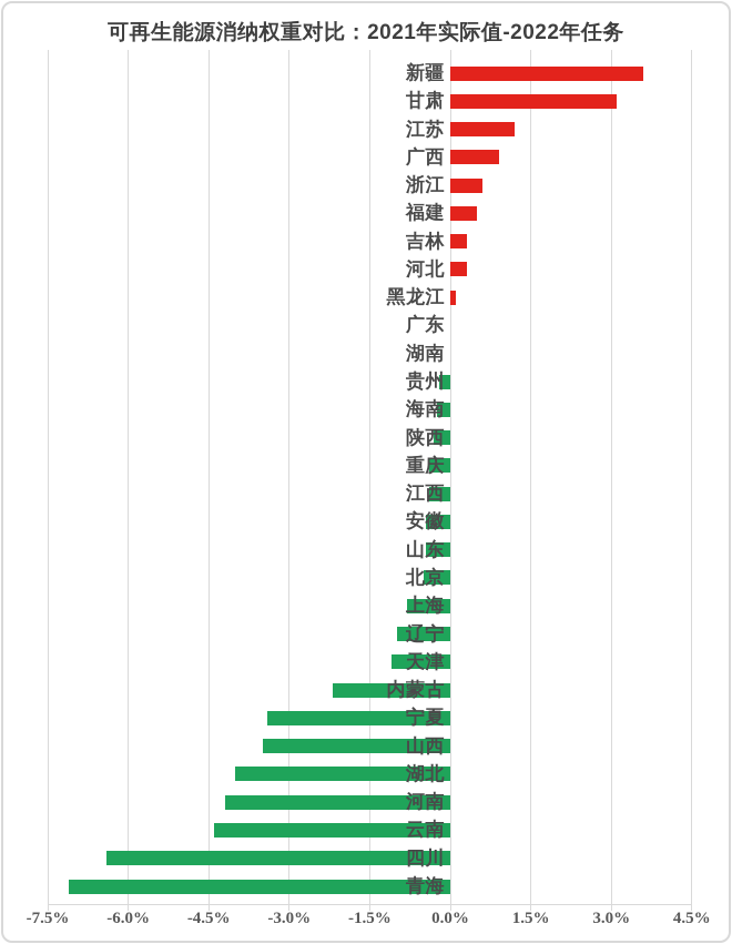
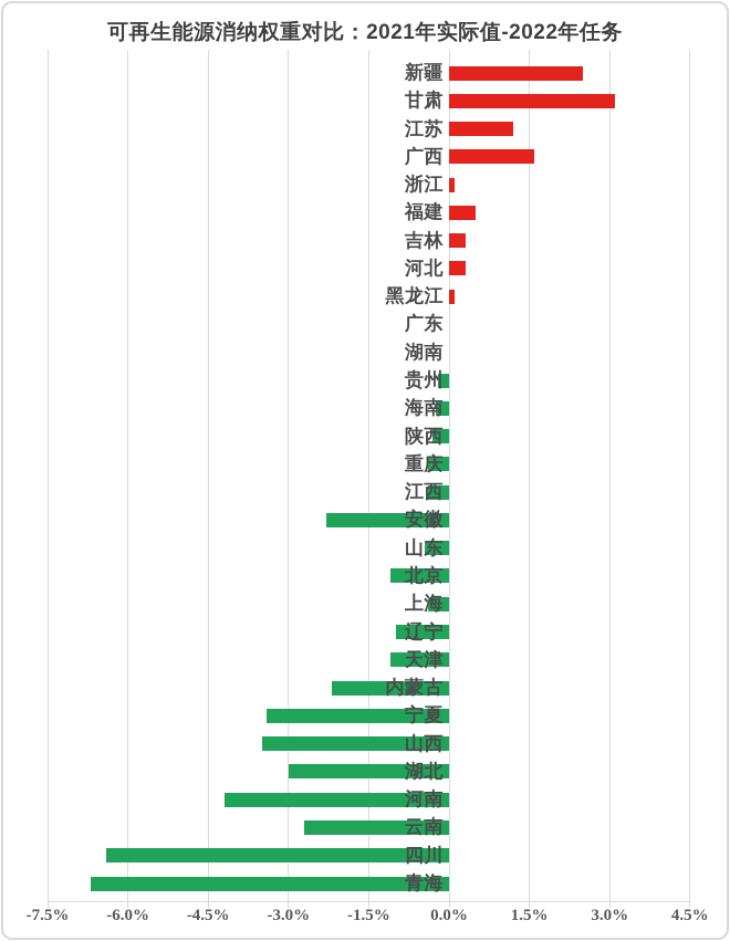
新疆: 3.6% -> 2.5%
广西: 0.9% -> 1.6%
浙江: 0.6% -> 0.1%
安徽: -0.5% -> -2.3%
北京: -0.5% -> -1.1%
上海: -0.8% -> -0.4%
湖北: -4.0% -> -3.0%
云南: -4.4% -> -2.7%
青海: -7.1% -> -6.7%
